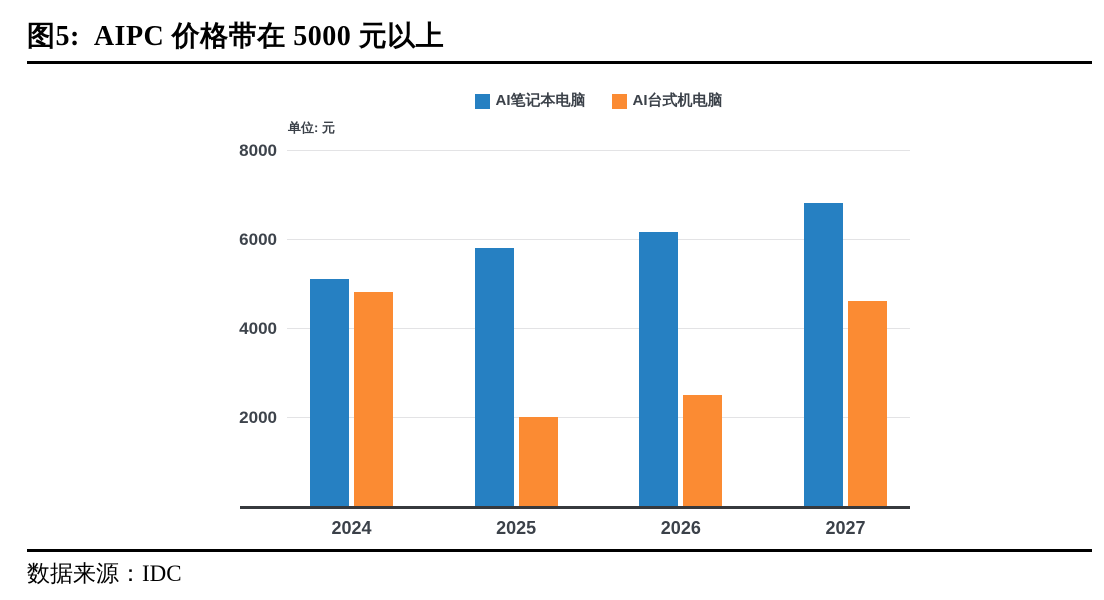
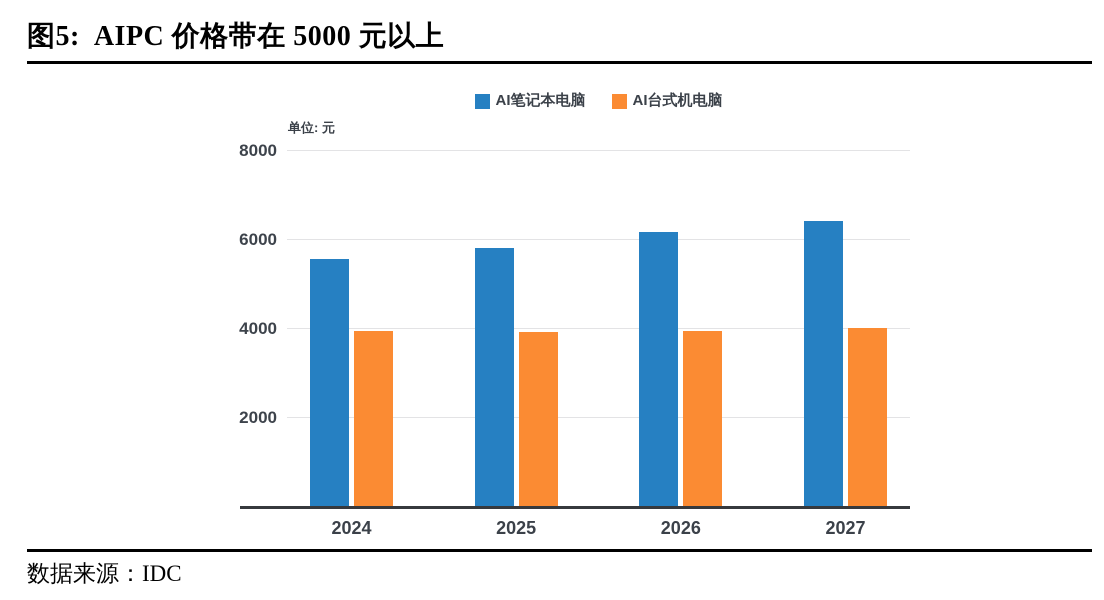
AI笔记本电脑/2024: 5100 -> 5600
AI台式机电脑/2024: 4800 -> 3900
AI台式机电脑/2025: 2000 -> 3900
AI台式机电脑/2026: 2500 -> 3900
AI笔记本电脑/2027: 6800 -> 6400
AI台式机电脑/2027: 4600 -> 4000
